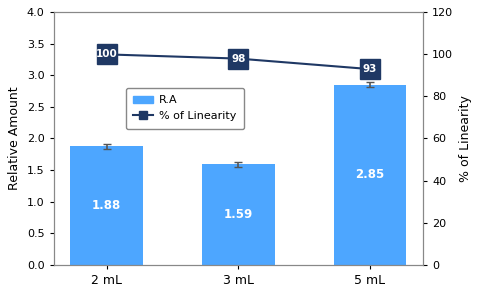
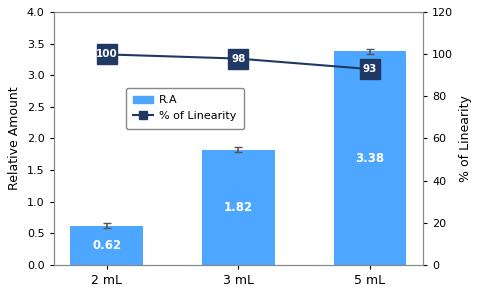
R.A/2 mL: 1.88 -> 0.62
R.A/3 mL: 1.59 -> 1.82
R.A/5 mL: 2.85 -> 3.38
